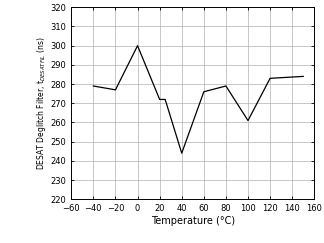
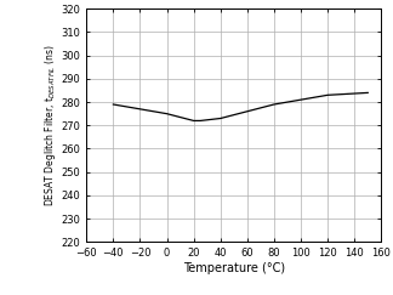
0: 300 -> 275
40: 244 -> 273
100: 261 -> 281
